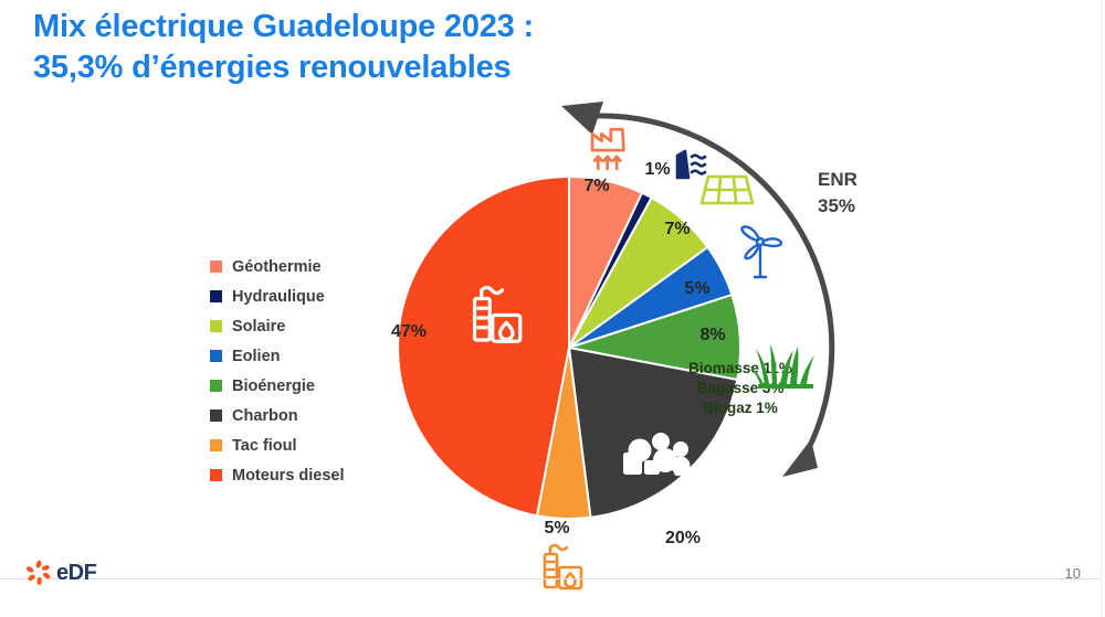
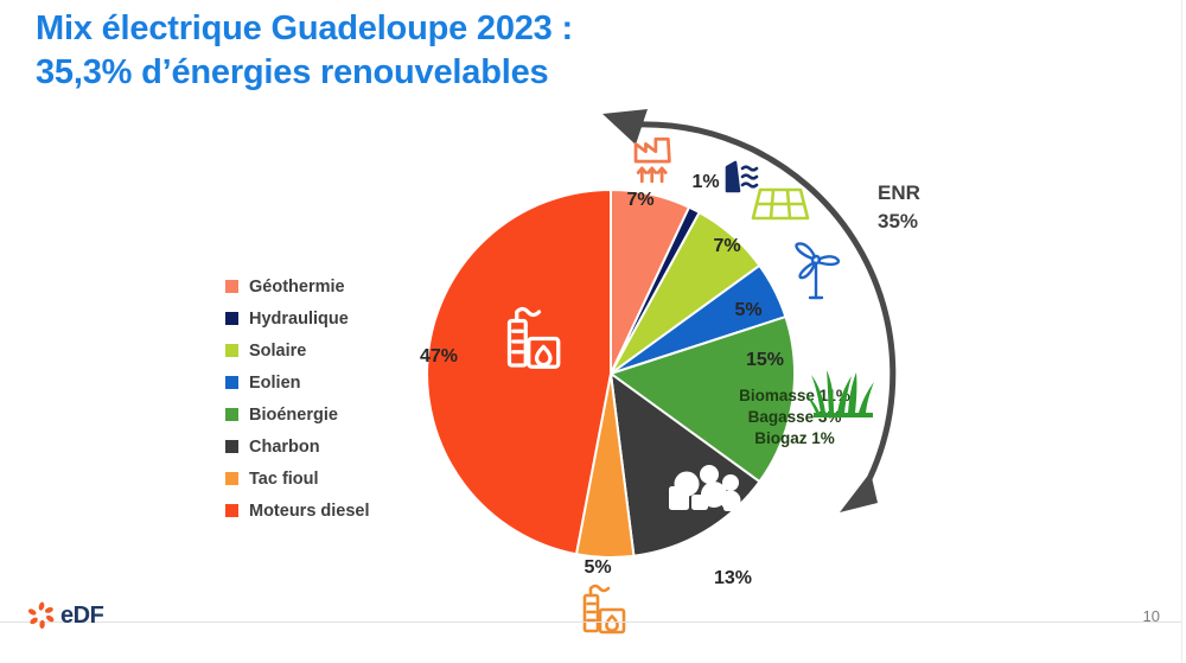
Bioénergie: 8% -> 15%
Charbon: 20% -> 13%
